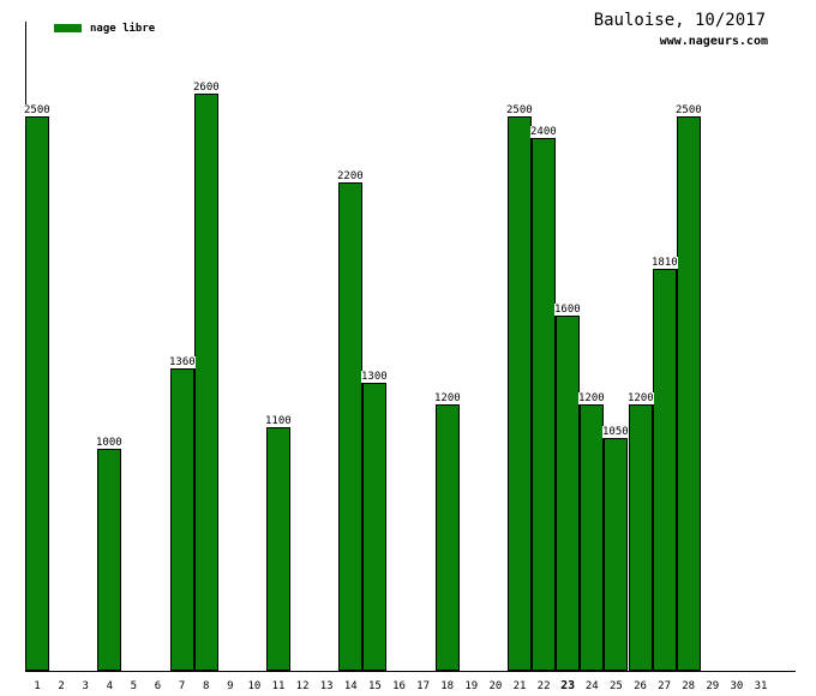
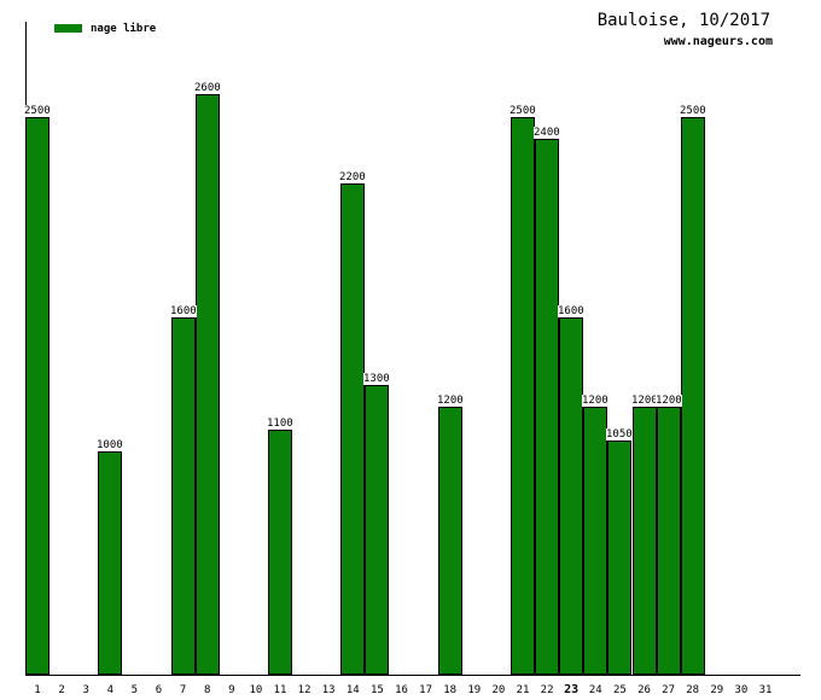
7: 1360 -> 1600
27: 1810 -> 1200
